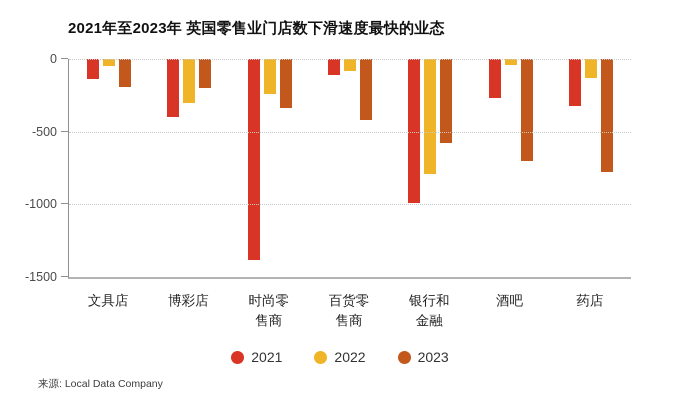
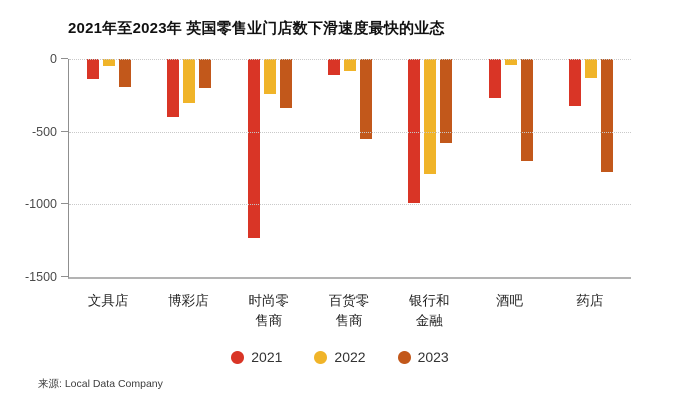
2021/时尚零售商: -1380 -> -1230
2023/百货零售商: -420 -> -550
